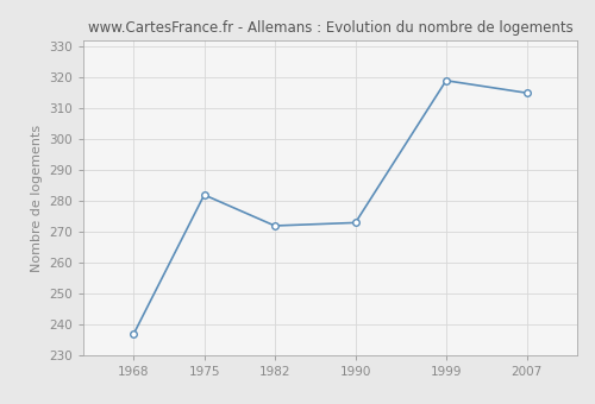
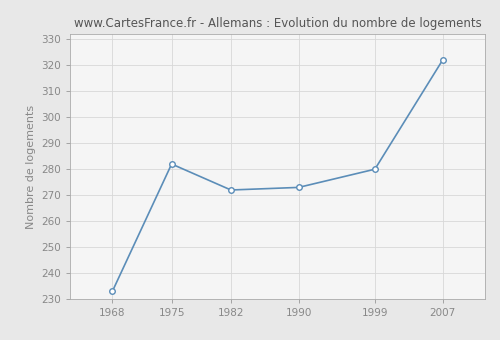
1968: 237 -> 233
1999: 319 -> 280
2007: 315 -> 322
